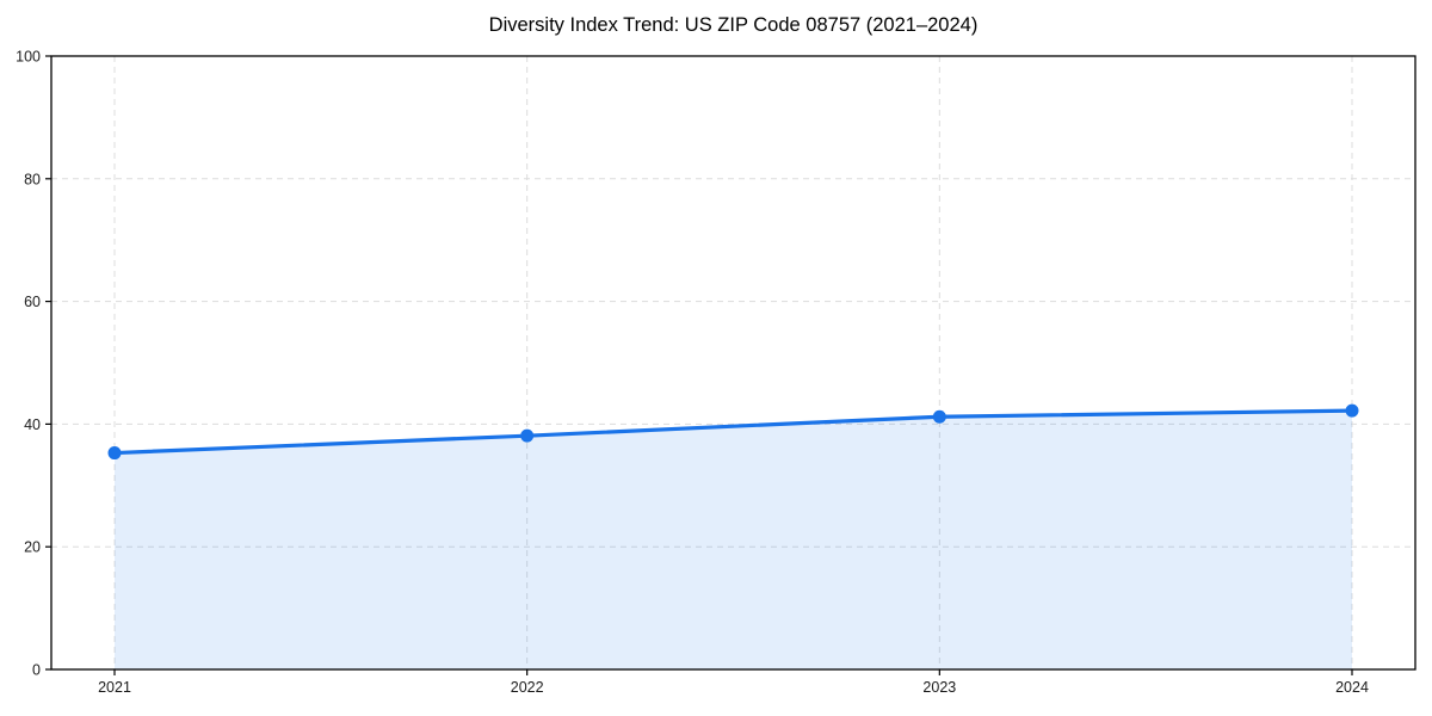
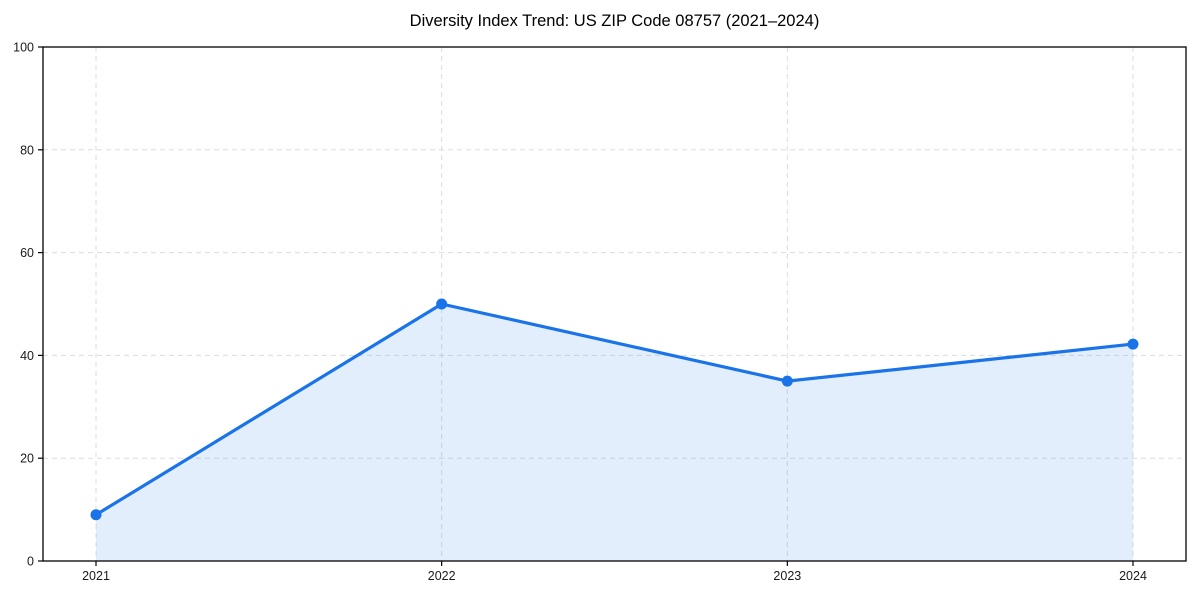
2021: 35 -> 9
2022: 38 -> 50
2023: 41 -> 35
